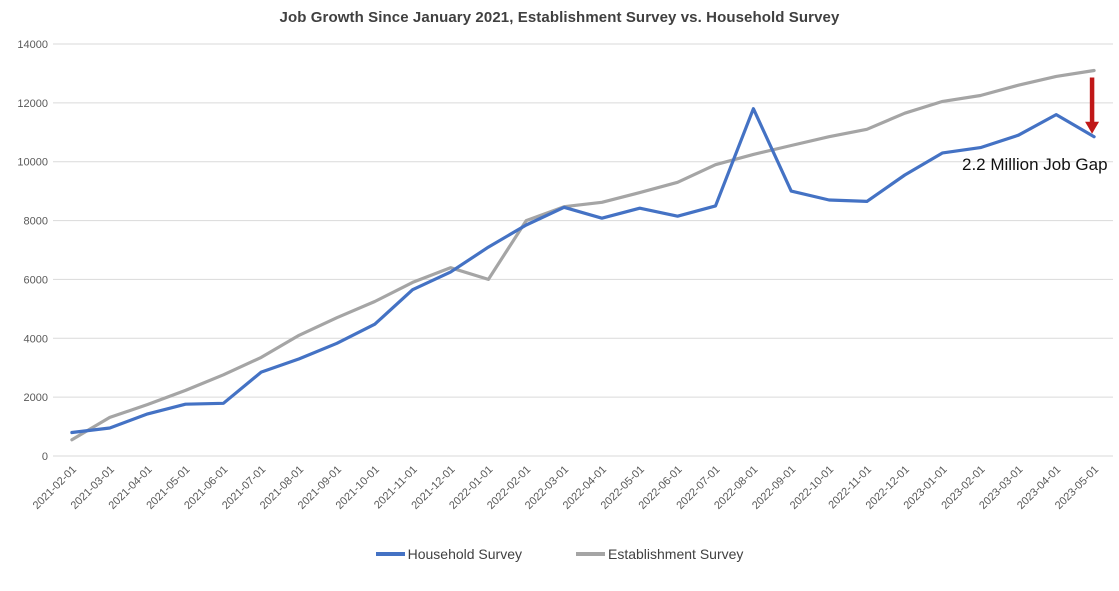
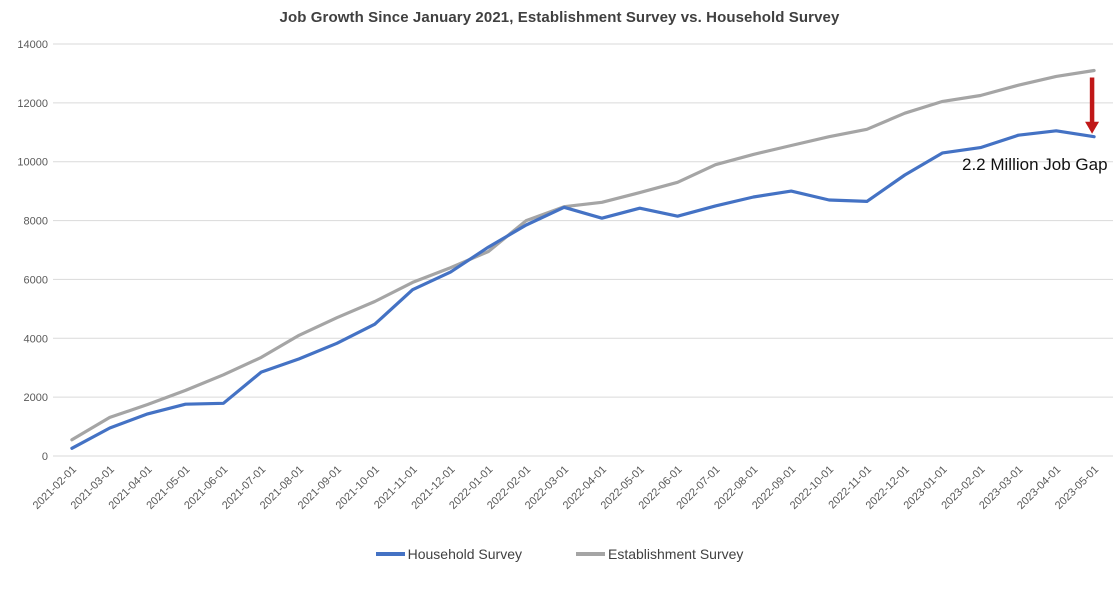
Household Survey/2021-02-01: 800 -> 300
Establishment Survey/2022-01-01: 6000 -> 7000
Household Survey/2022-08-01: 11800 -> 8800
Household Survey/2023-04-01: 11600 -> 11000
